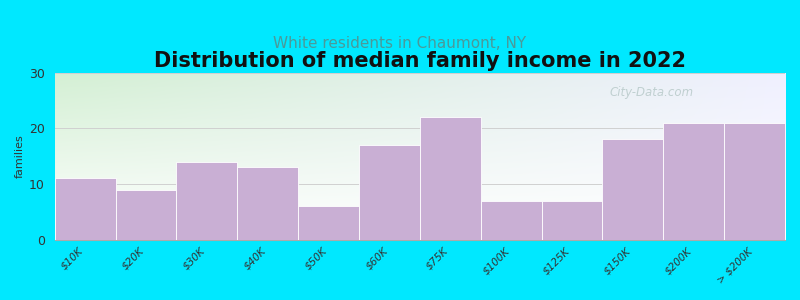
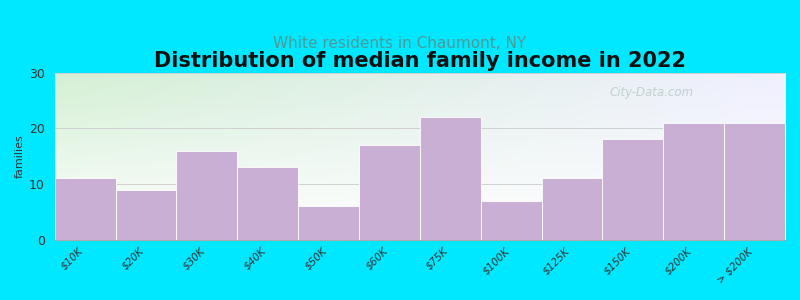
$30K: 14 -> 16
$125K: 7 -> 11
